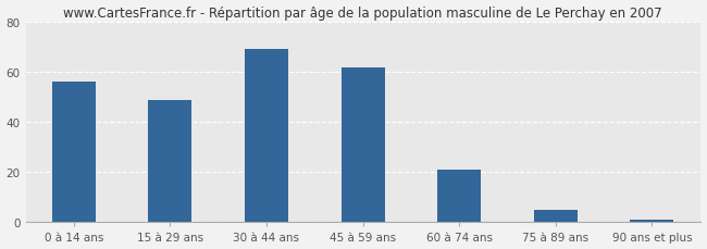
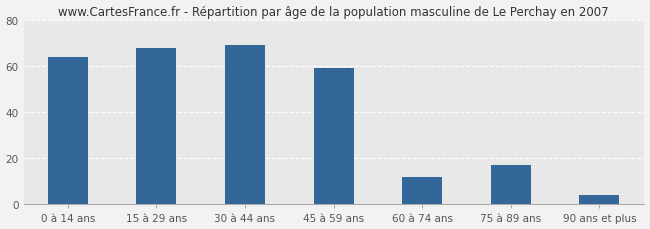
0 à 14 ans: 56 -> 64
15 à 29 ans: 49 -> 68
45 à 59 ans: 62 -> 59
60 à 74 ans: 21 -> 12
75 à 89 ans: 5 -> 17
90 ans et plus: 1 -> 4
